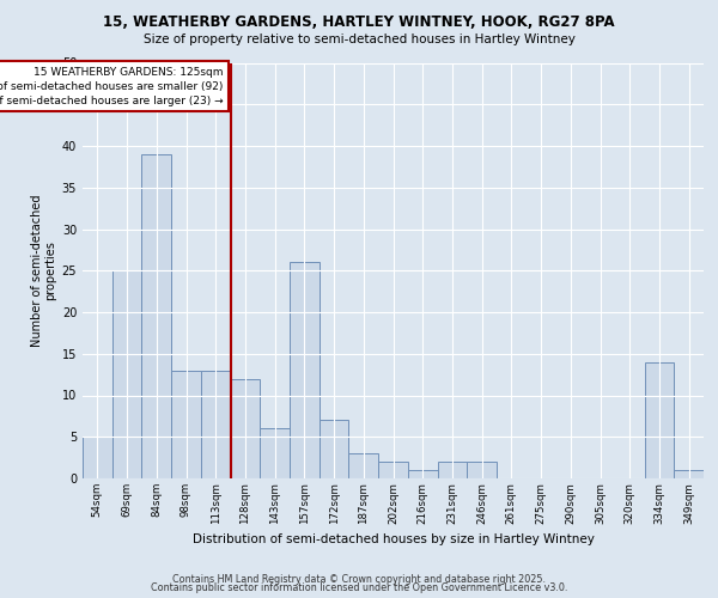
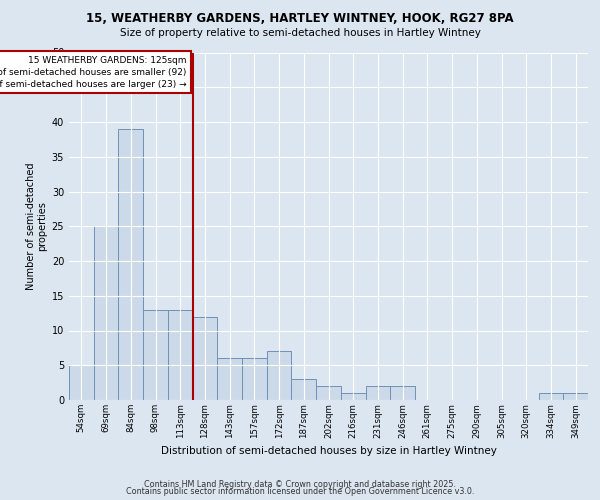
157sqm: 26 -> 6
334sqm: 14 -> 1
